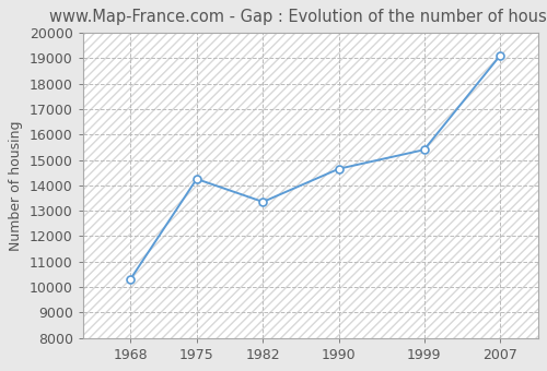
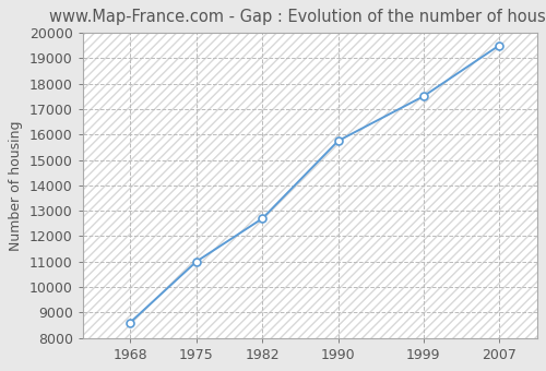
1968: 10300 -> 8600
1975: 14250 -> 11000
1982: 13350 -> 12700
1990: 14650 -> 15750
1999: 15400 -> 17500
2007: 19100 -> 19500
